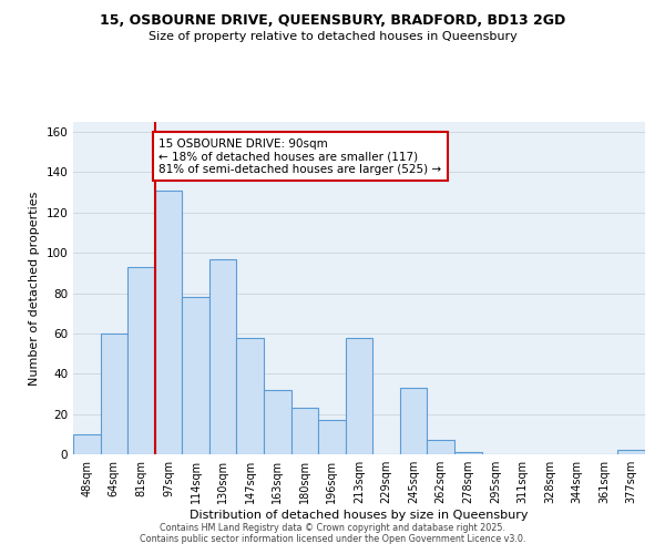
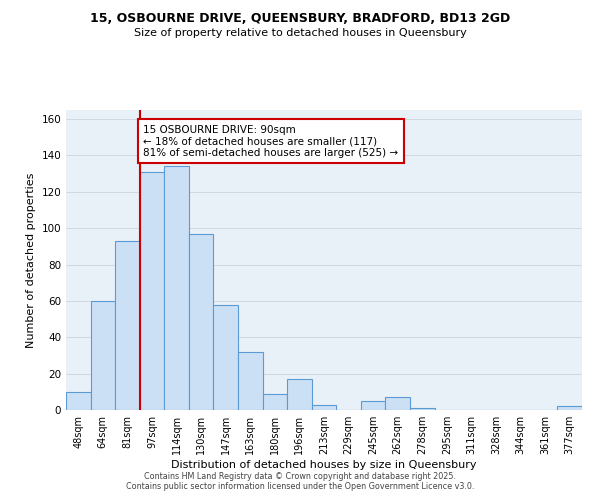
114sqm: 78 -> 134
180sqm: 23 -> 9
213sqm: 58 -> 3
245sqm: 33 -> 5
